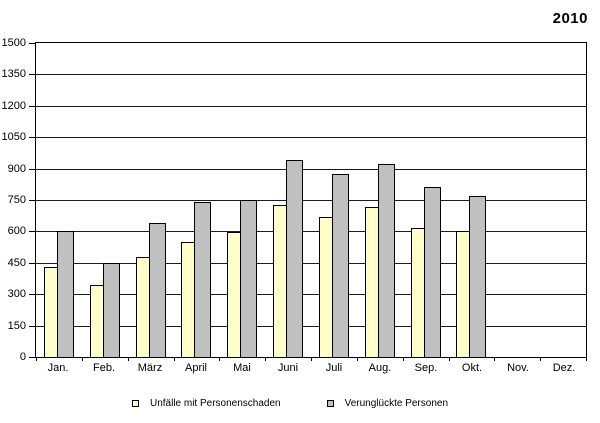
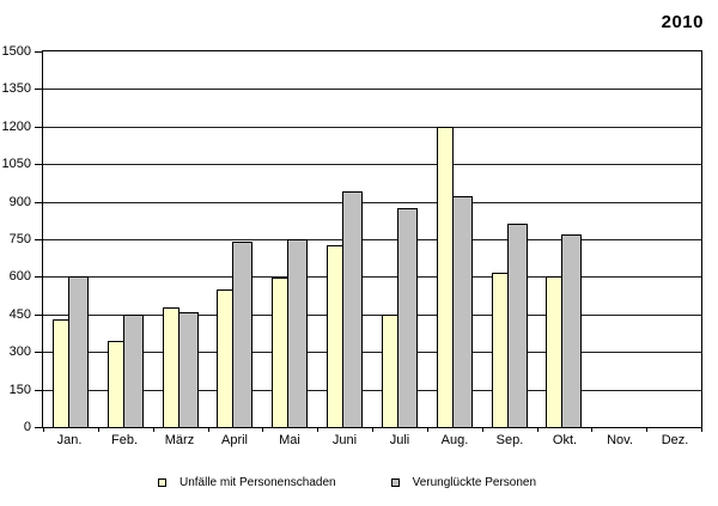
Verunglückte Personen/März: 640 -> 460
Unfälle mit Personenschaden/Juli: 670 -> 450
Unfälle mit Personenschaden/Aug.: 720 -> 1200
